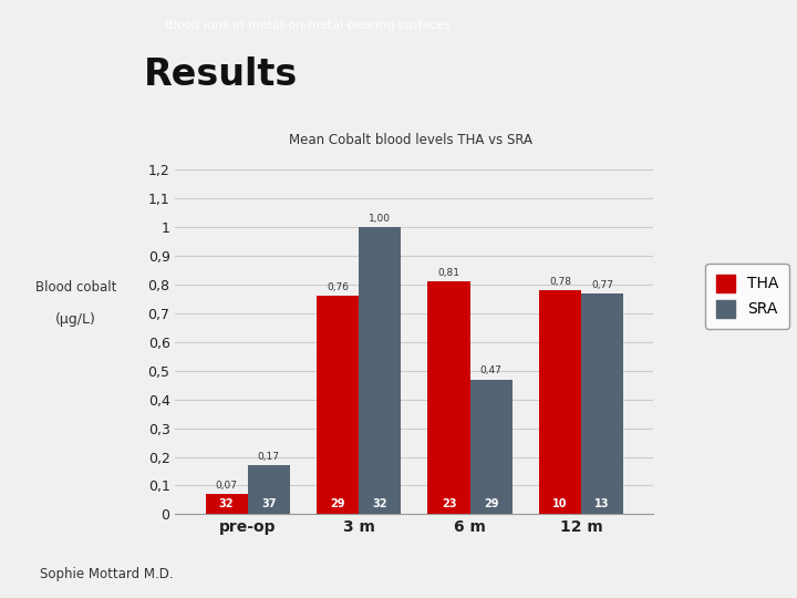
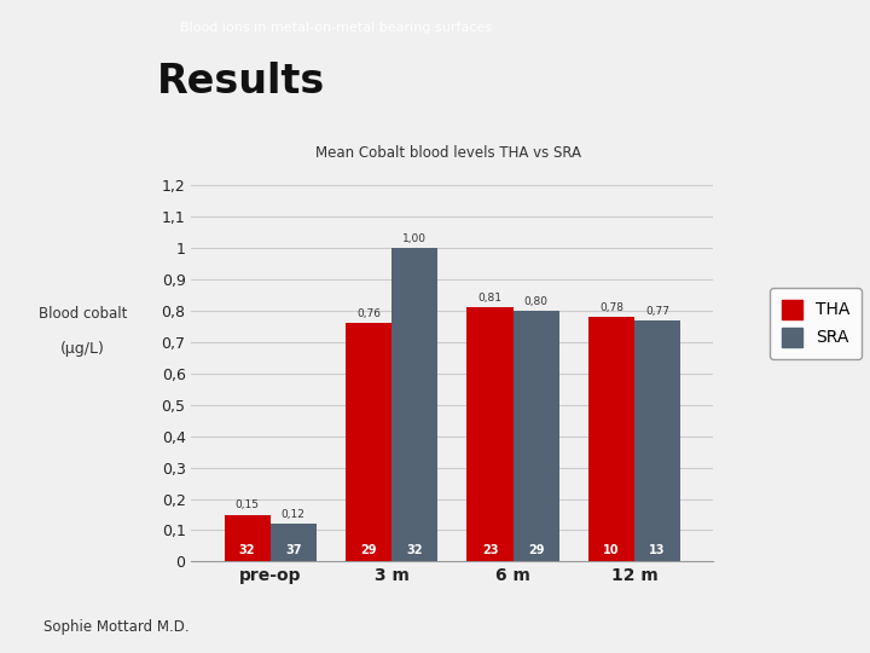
THA/pre-op: 0,07 -> 0,15
SRA/pre-op: 0,17 -> 0,12
SRA/6 m: 0,47 -> 0,80
